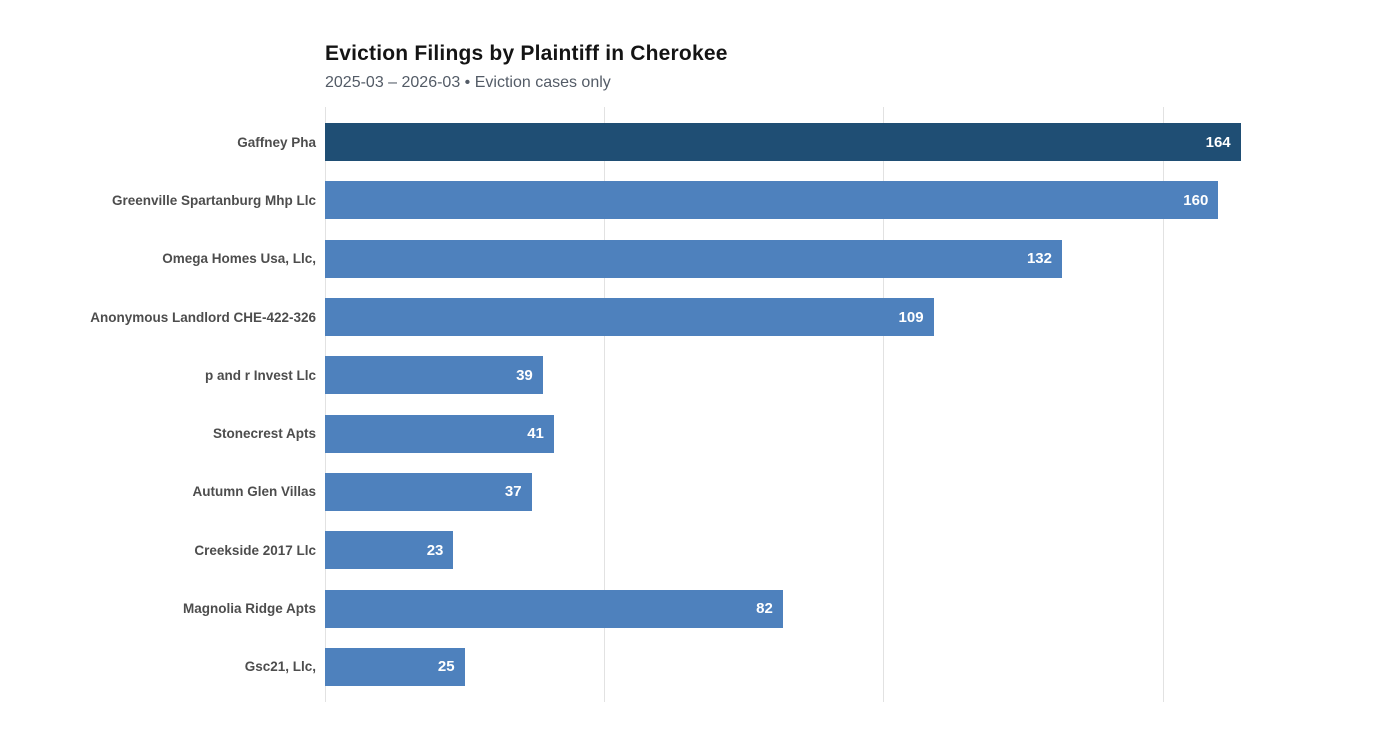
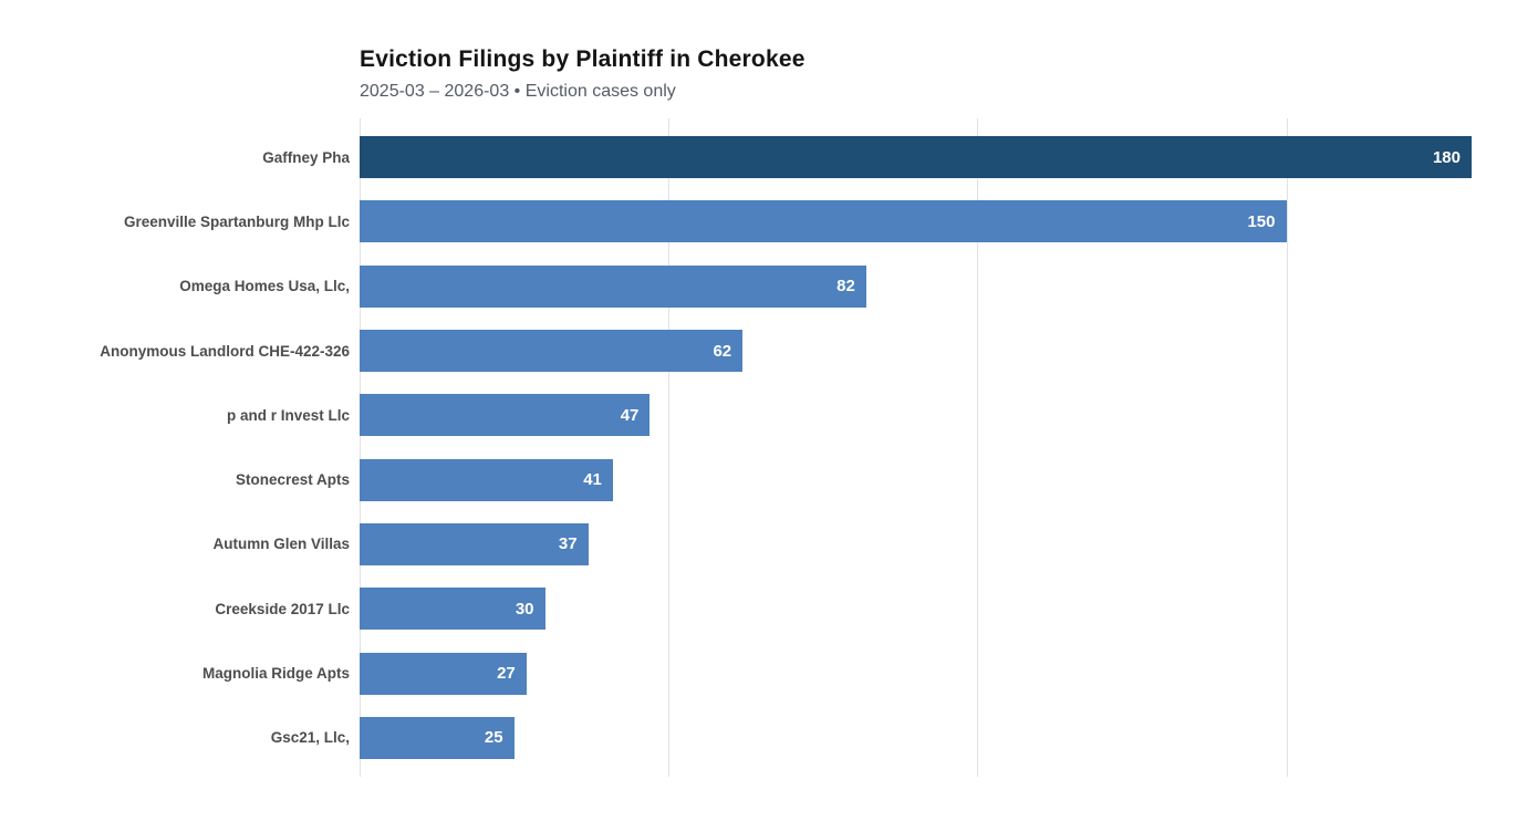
Gaffney Pha: 164 -> 180
Greenville Spartanburg Mhp Llc: 160 -> 150
Omega Homes Usa, Llc,: 132 -> 82
Anonymous Landlord CHE-422-326: 109 -> 62
p and r Invest Llc: 39 -> 47
Creekside 2017 Llc: 23 -> 30
Magnolia Ridge Apts: 82 -> 27
